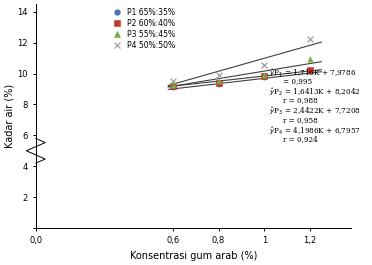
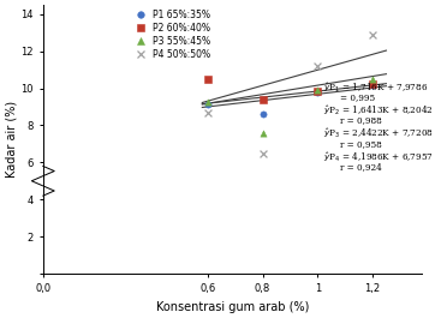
P2 60%:40%/0,6: 9.2 -> 10.5
P4 50%:50%/0,6: 9.6 -> 8.7
P1 65%:35%/0,8: 9.3 -> 8.6
P3 55%:45%/0,8: 9.5 -> 7.6
P4 50%:50%/0,8: 9.9 -> 6.5
P4 50%:50%/1: 10.6 -> 11.2
P3 55%:45%/1,2: 10.9 -> 10.5
P4 50%:50%/1,2: 12.2 -> 12.9
